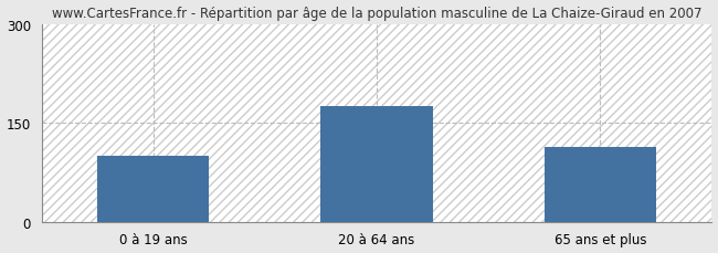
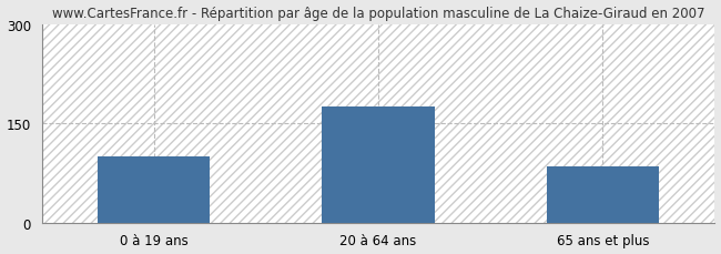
65 ans et plus: 114 -> 85
